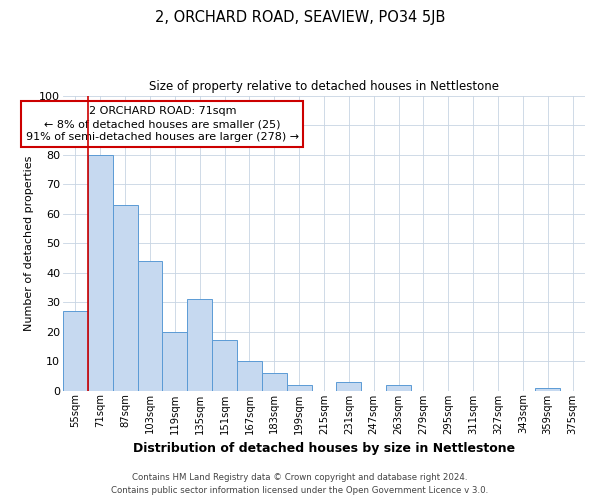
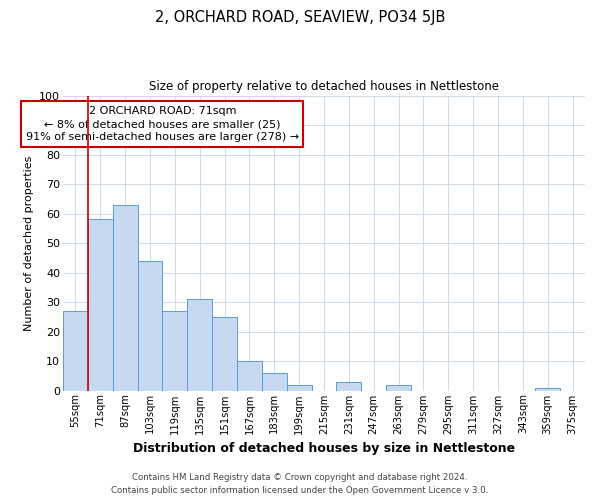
71sqm: 80 -> 58
119sqm: 20 -> 27
151sqm: 17 -> 25
